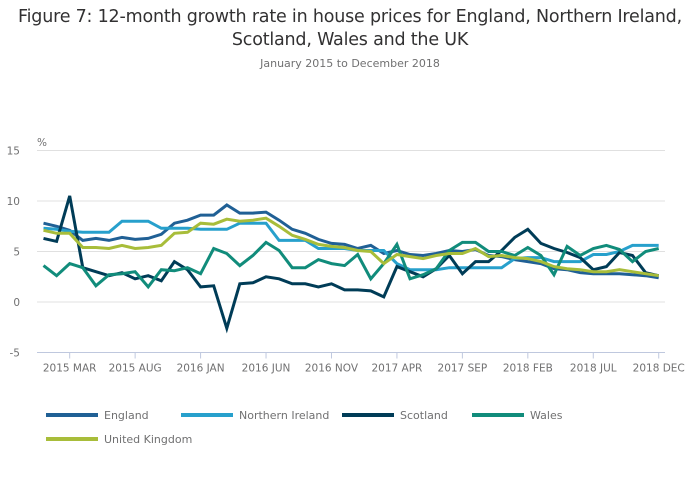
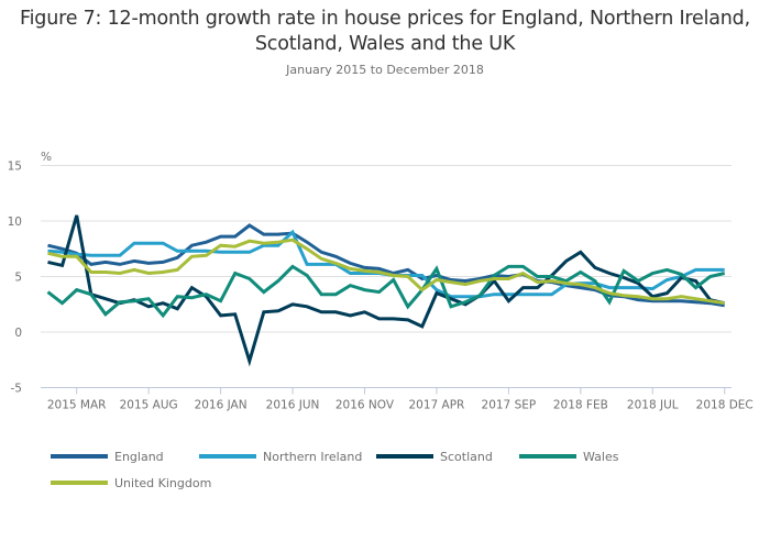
Northern Ireland/2016 JUN: 7.8 -> 9.0
Northern Ireland/2018 JUL: 4.7 -> 3.9
